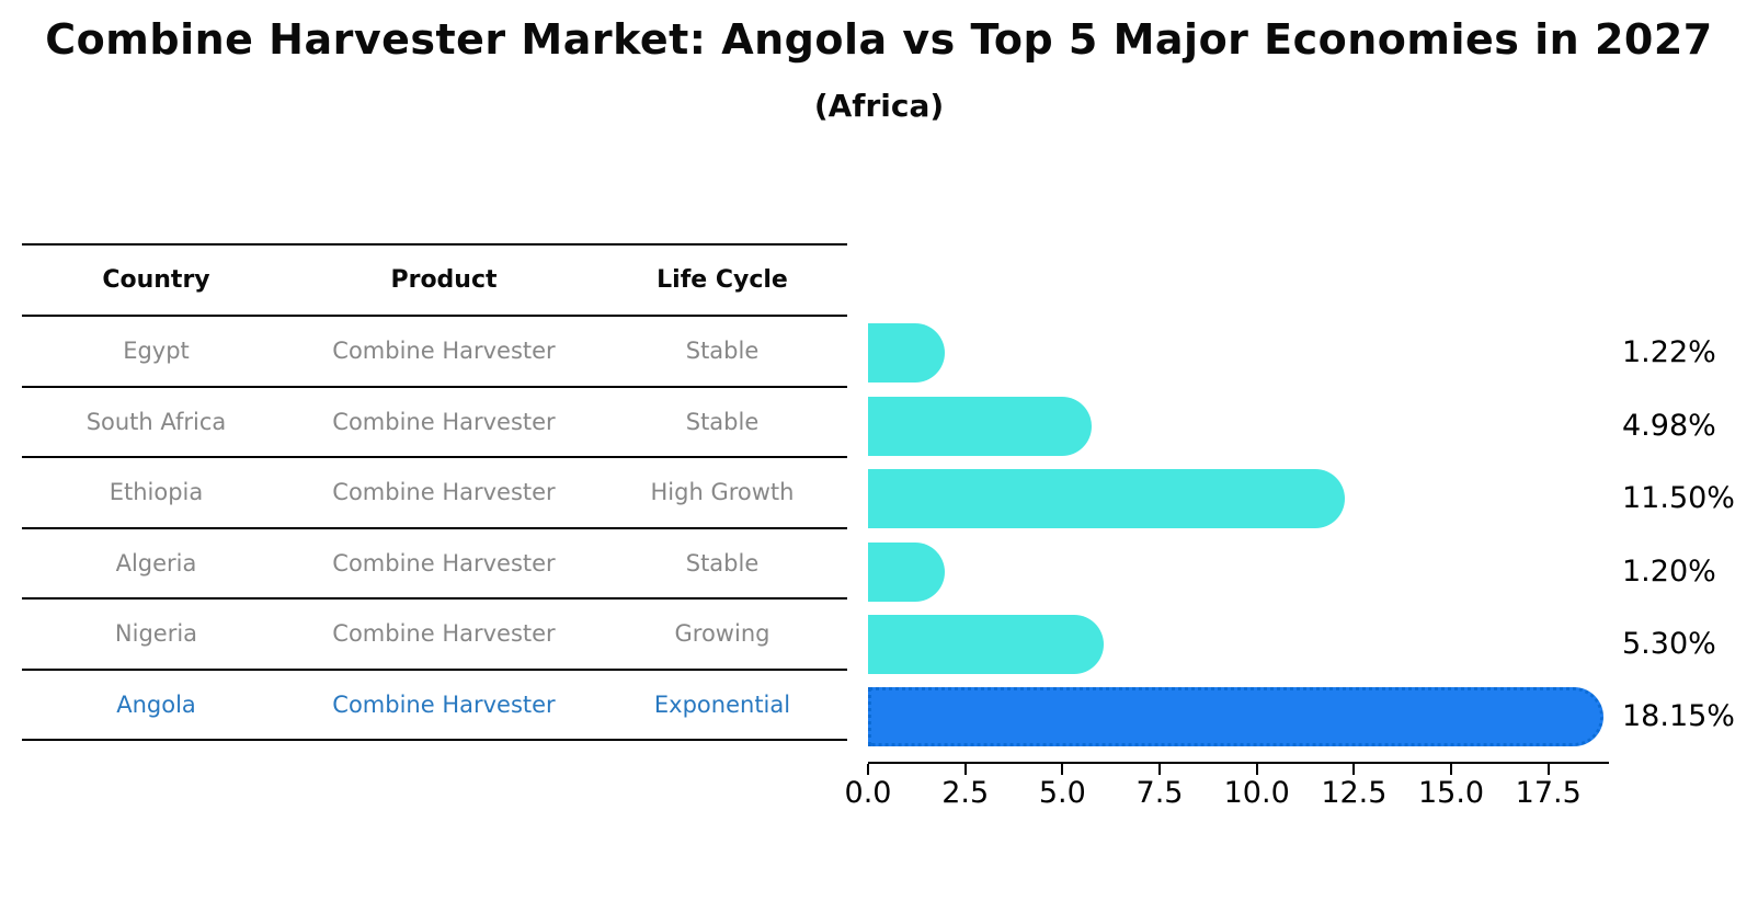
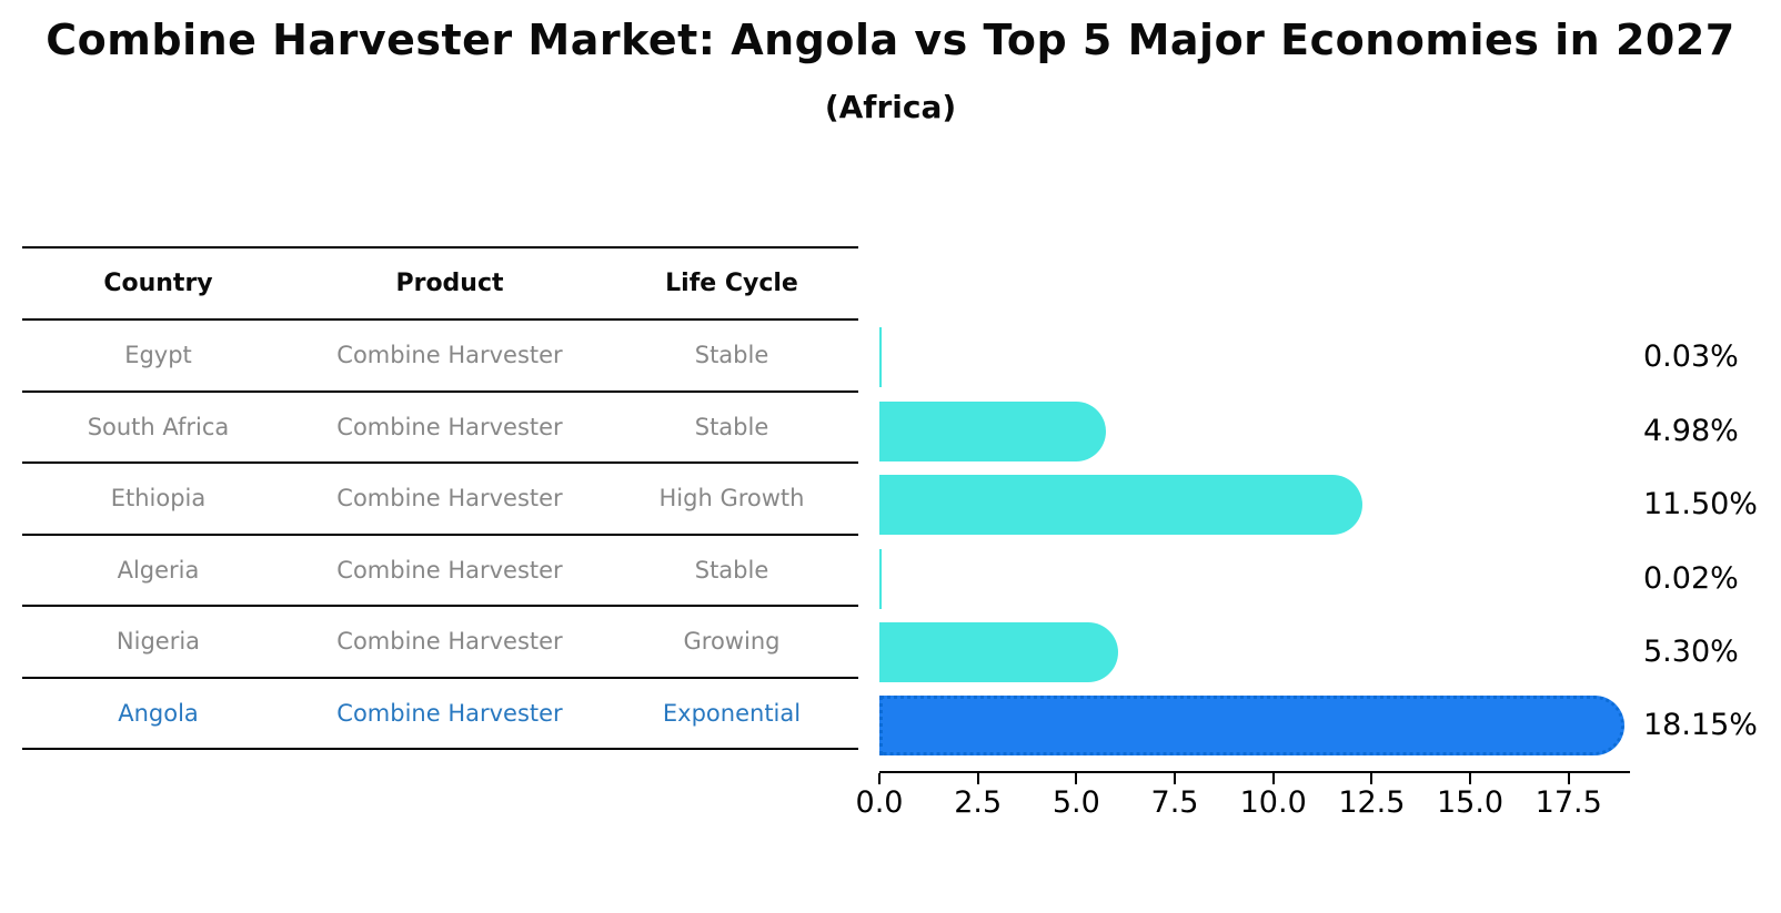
Egypt: 1.22% -> 0.03%
Algeria: 1.20% -> 0.02%
